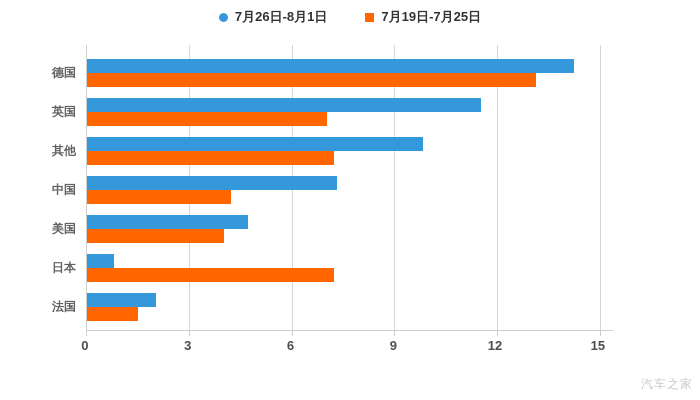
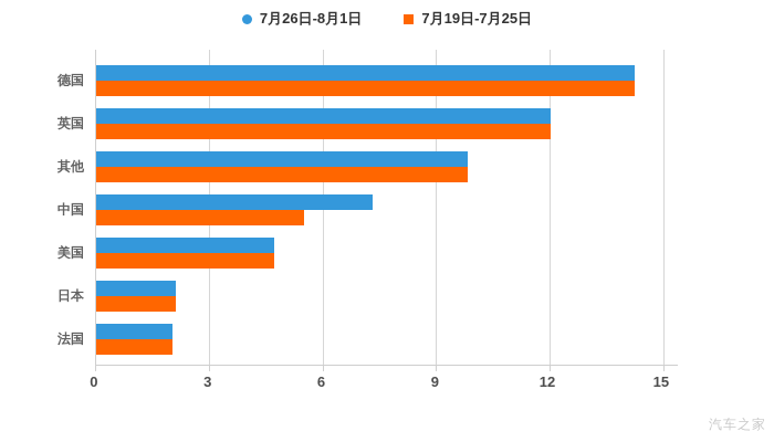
7月19日-7月25日/德国: 13.1 -> 14.2
7月26日-8月1日/英国: 11.5 -> 12.0
7月19日-7月25日/英国: 7.0 -> 12.0
7月19日-7月25日/其他: 7.2 -> 9.8
7月19日-7月25日/中国: 4.2 -> 5.5
7月19日-7月25日/美国: 4.0 -> 4.7
7月26日-8月1日/日本: 0.8 -> 2.1
7月19日-7月25日/日本: 7.2 -> 2.1
7月19日-7月25日/法国: 1.5 -> 2.0
